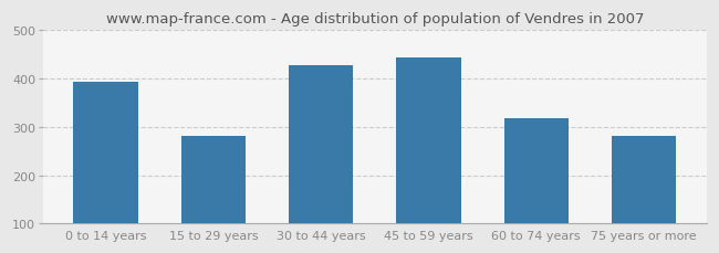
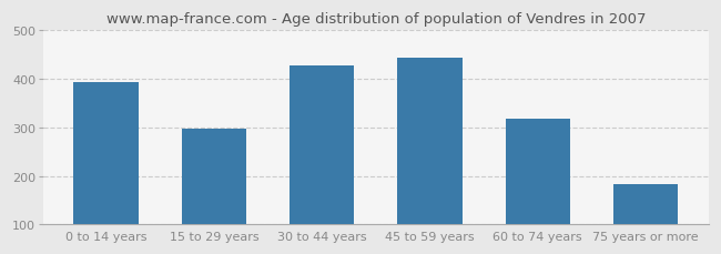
15 to 29 years: 280 -> 297
75 years or more: 280 -> 184
